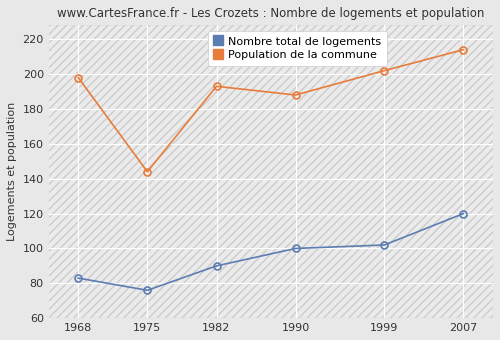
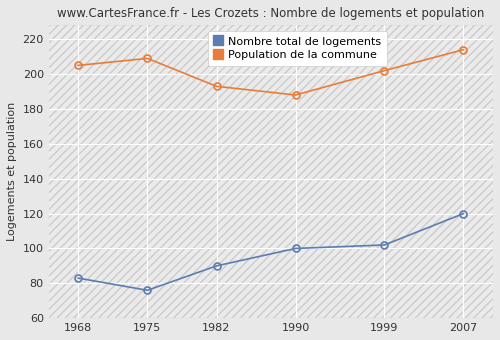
Population de la commune/1968: 198 -> 205
Population de la commune/1975: 144 -> 209
